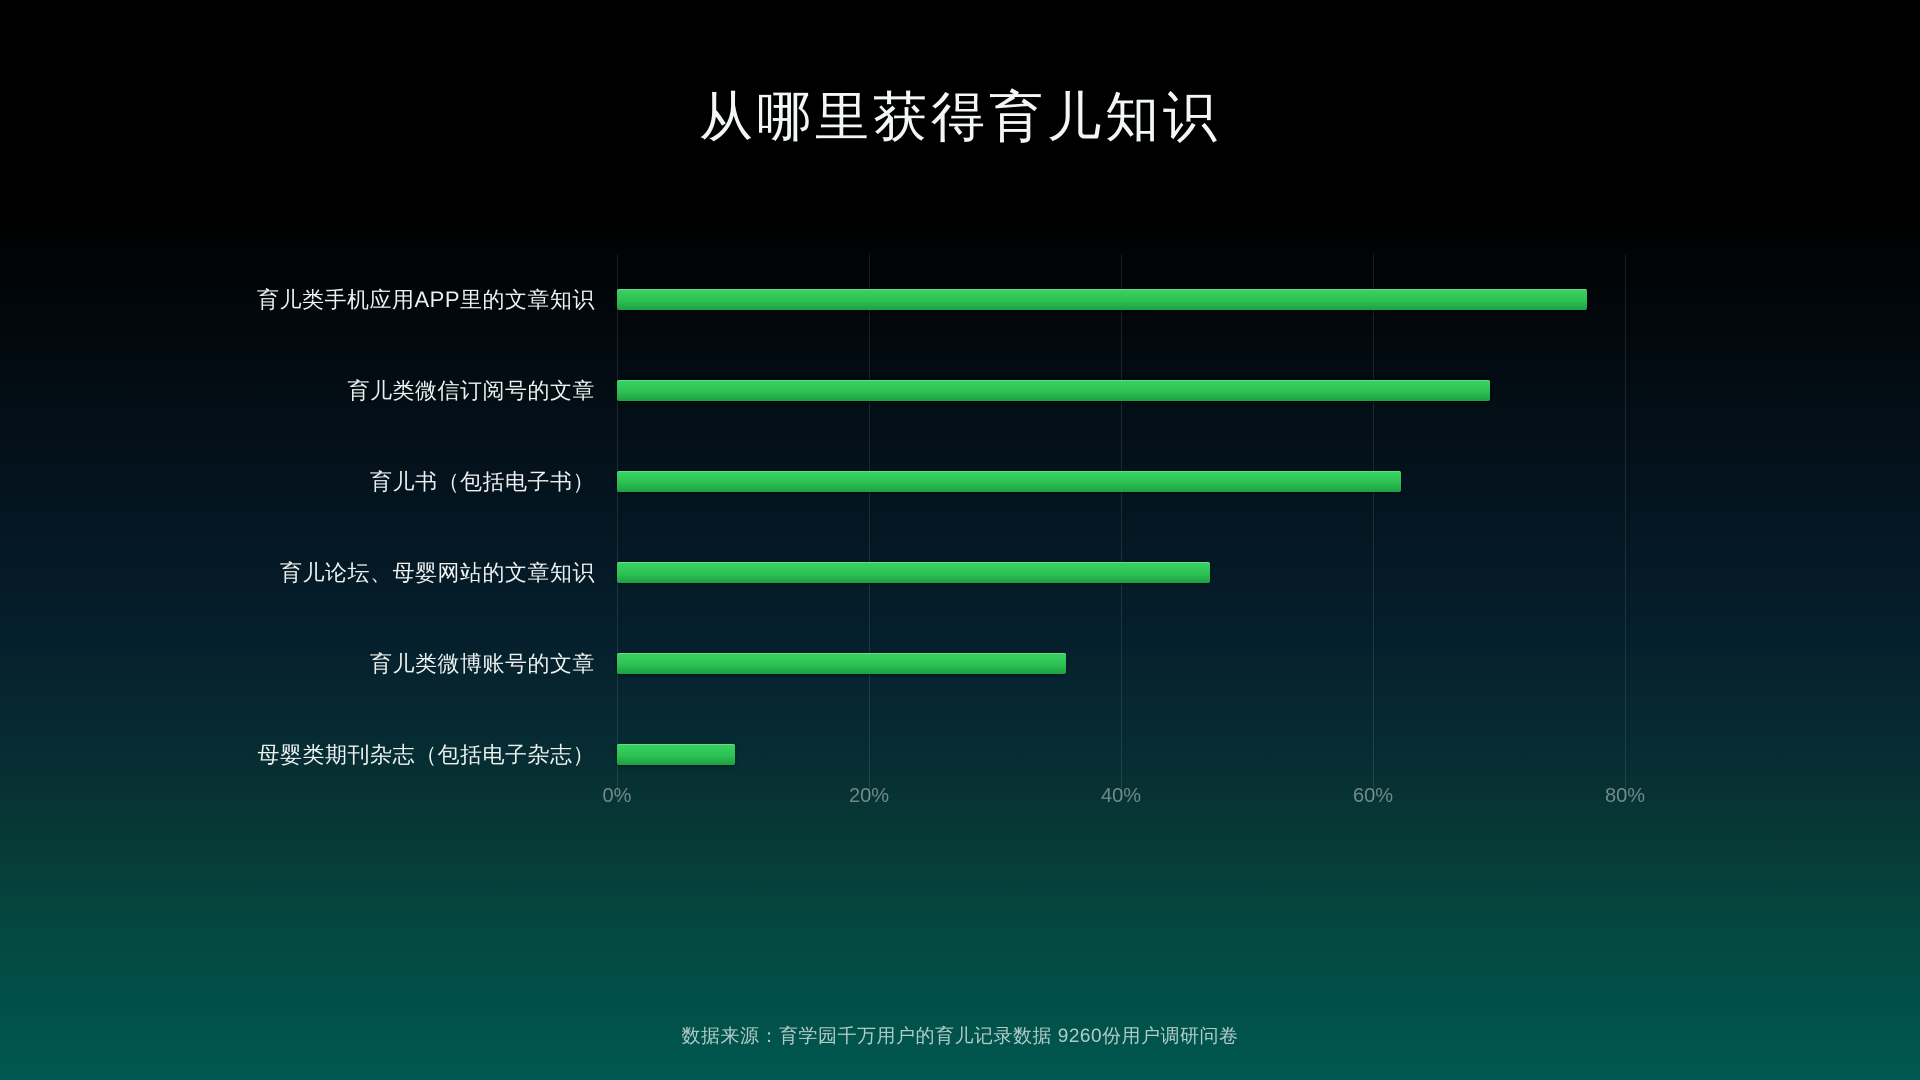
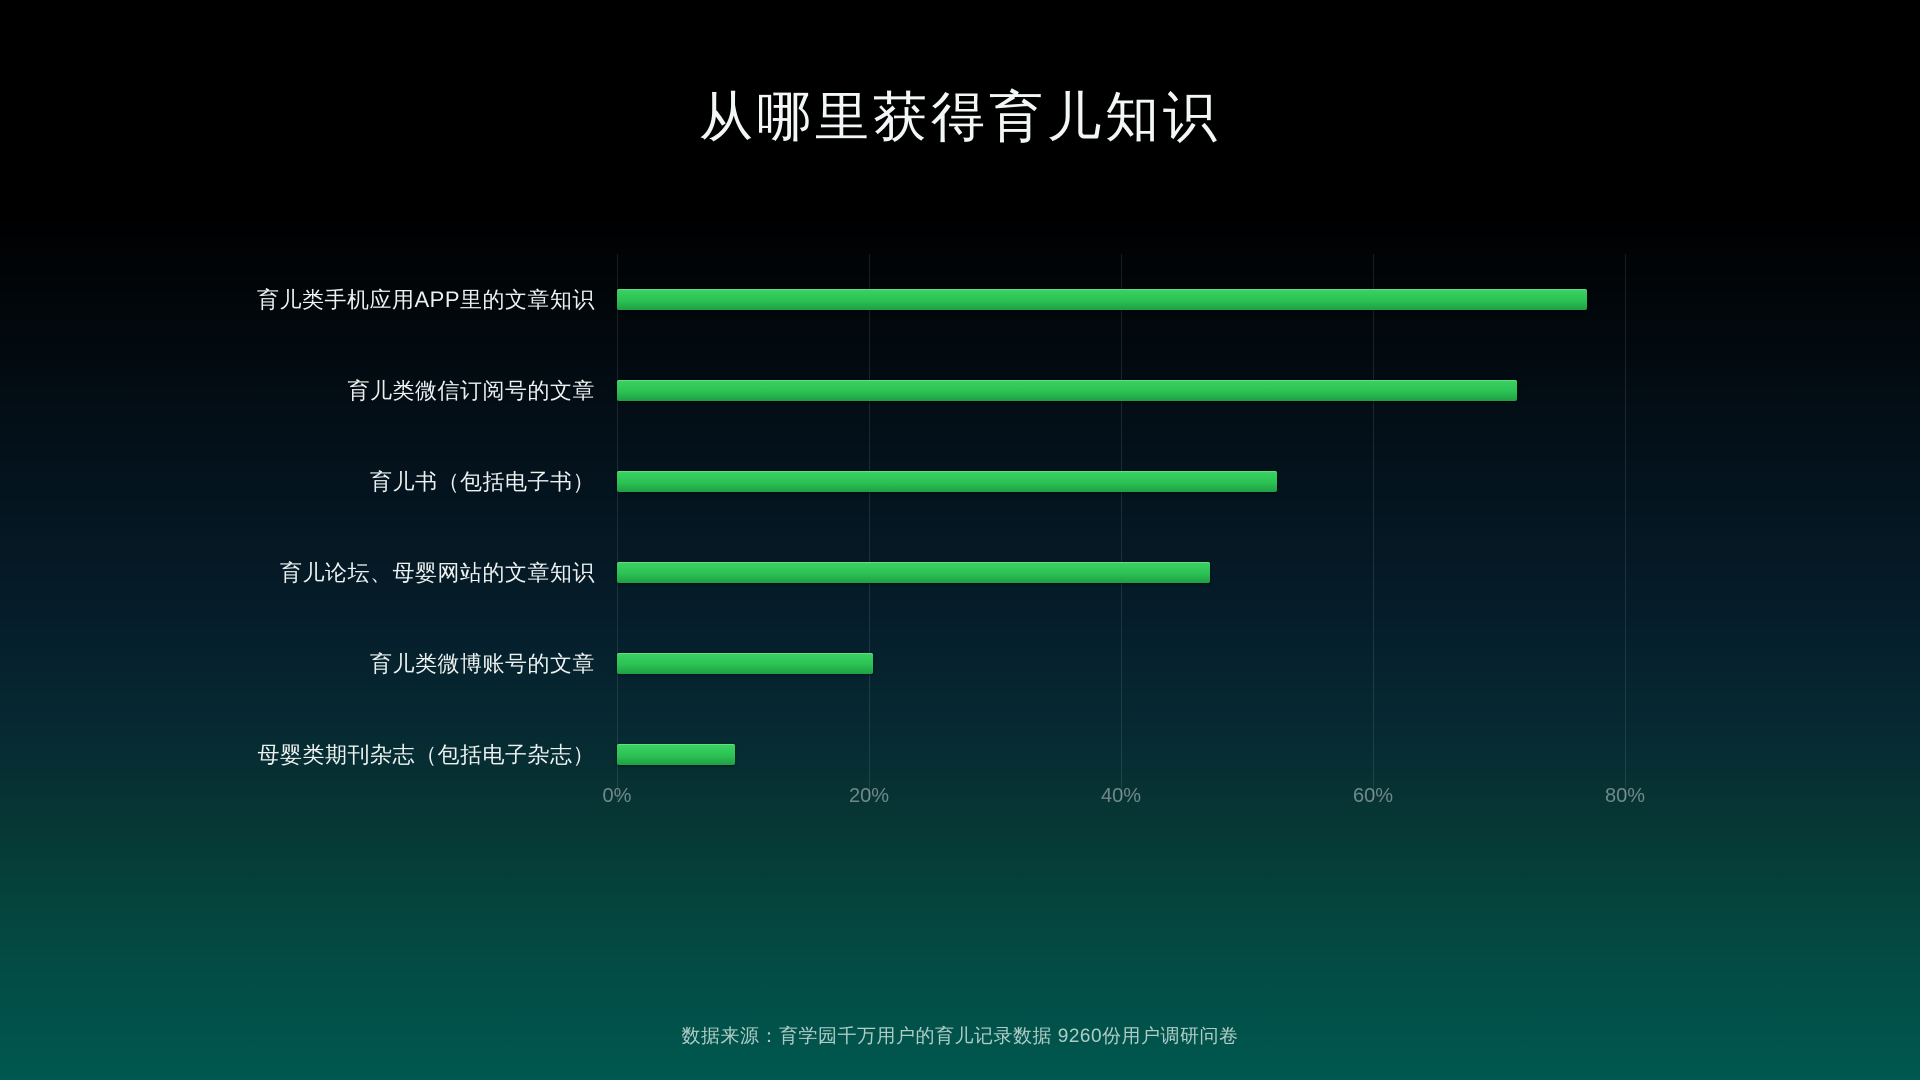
育儿类微信订阅号的文章: 69.3% -> 71.4%
育儿书（包括电子书）: 62.2% -> 52.4%
育儿类微博账号的文章: 35.6% -> 20.3%
